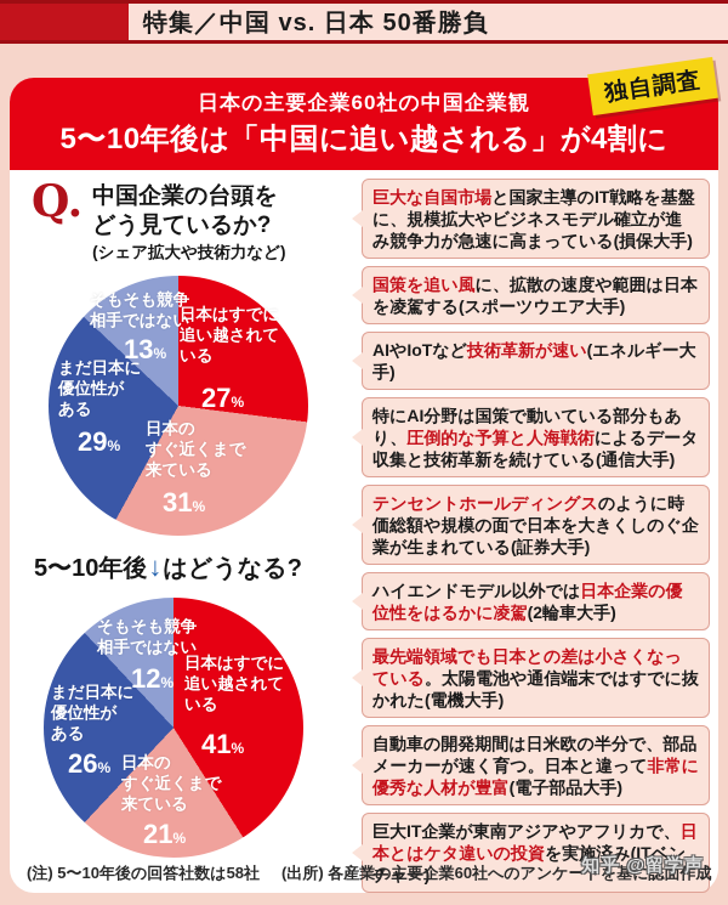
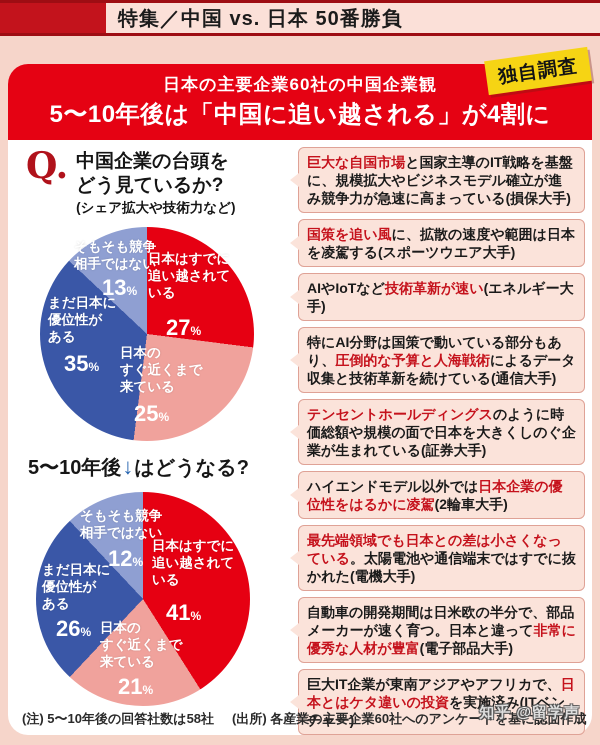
中国企業の台頭をどう見ているか?(シェア拡大や技術力など)/日本のすぐ近くまで来ている: 31 -> 25
中国企業の台頭をどう見ているか?(シェア拡大や技術力など)/まだ日本に優位性がある: 29 -> 35
